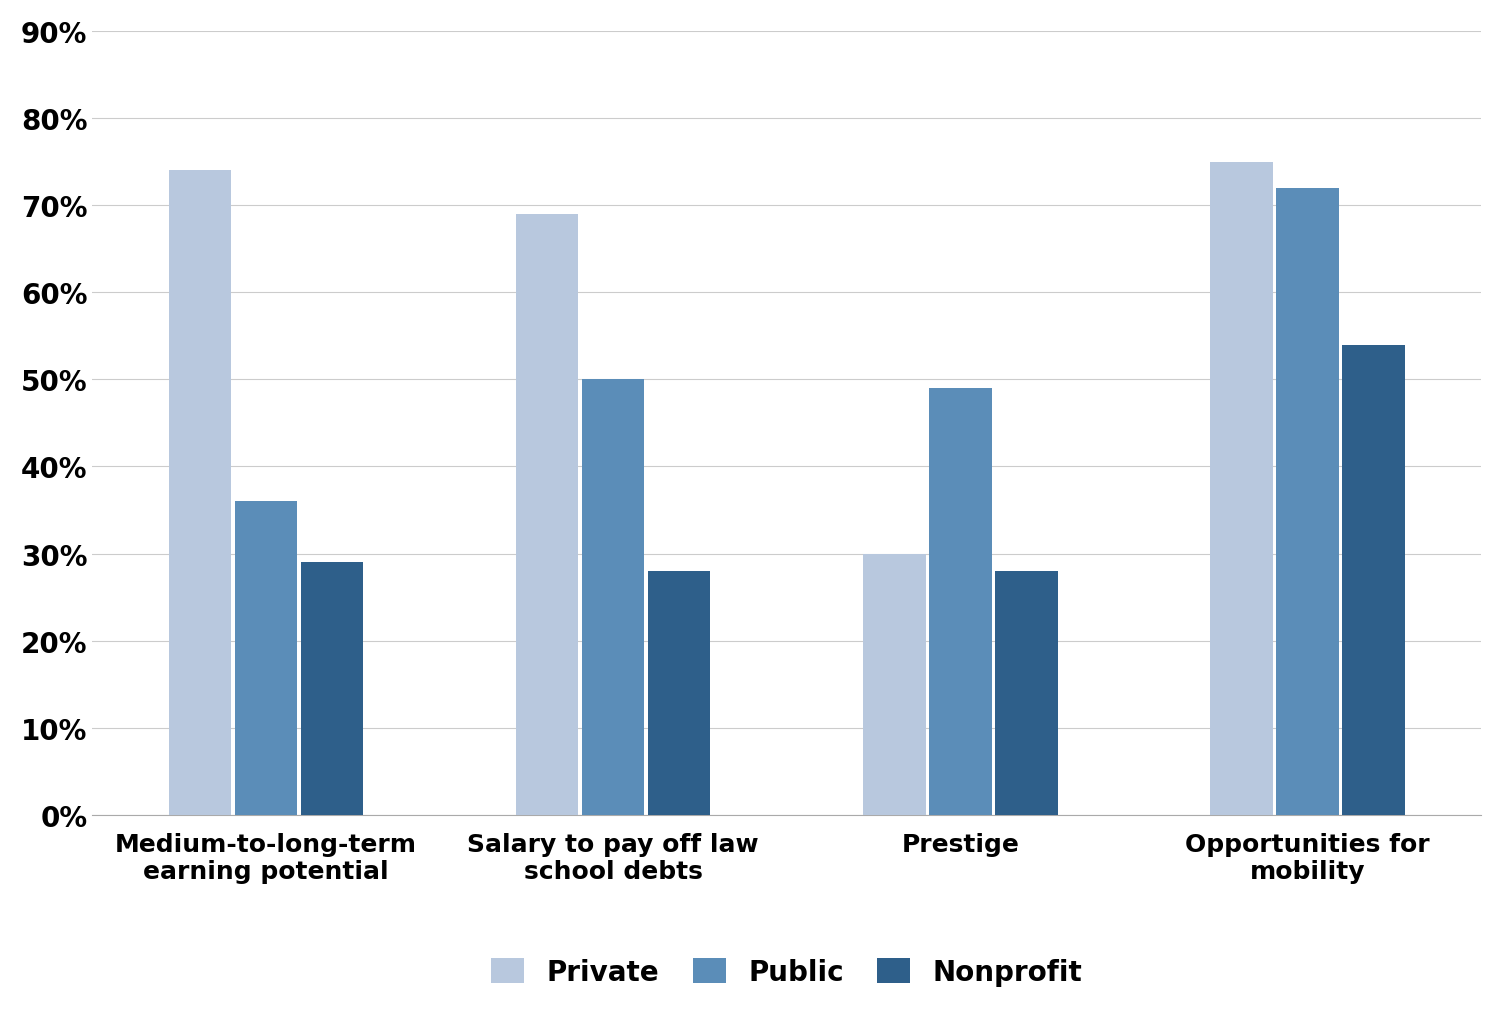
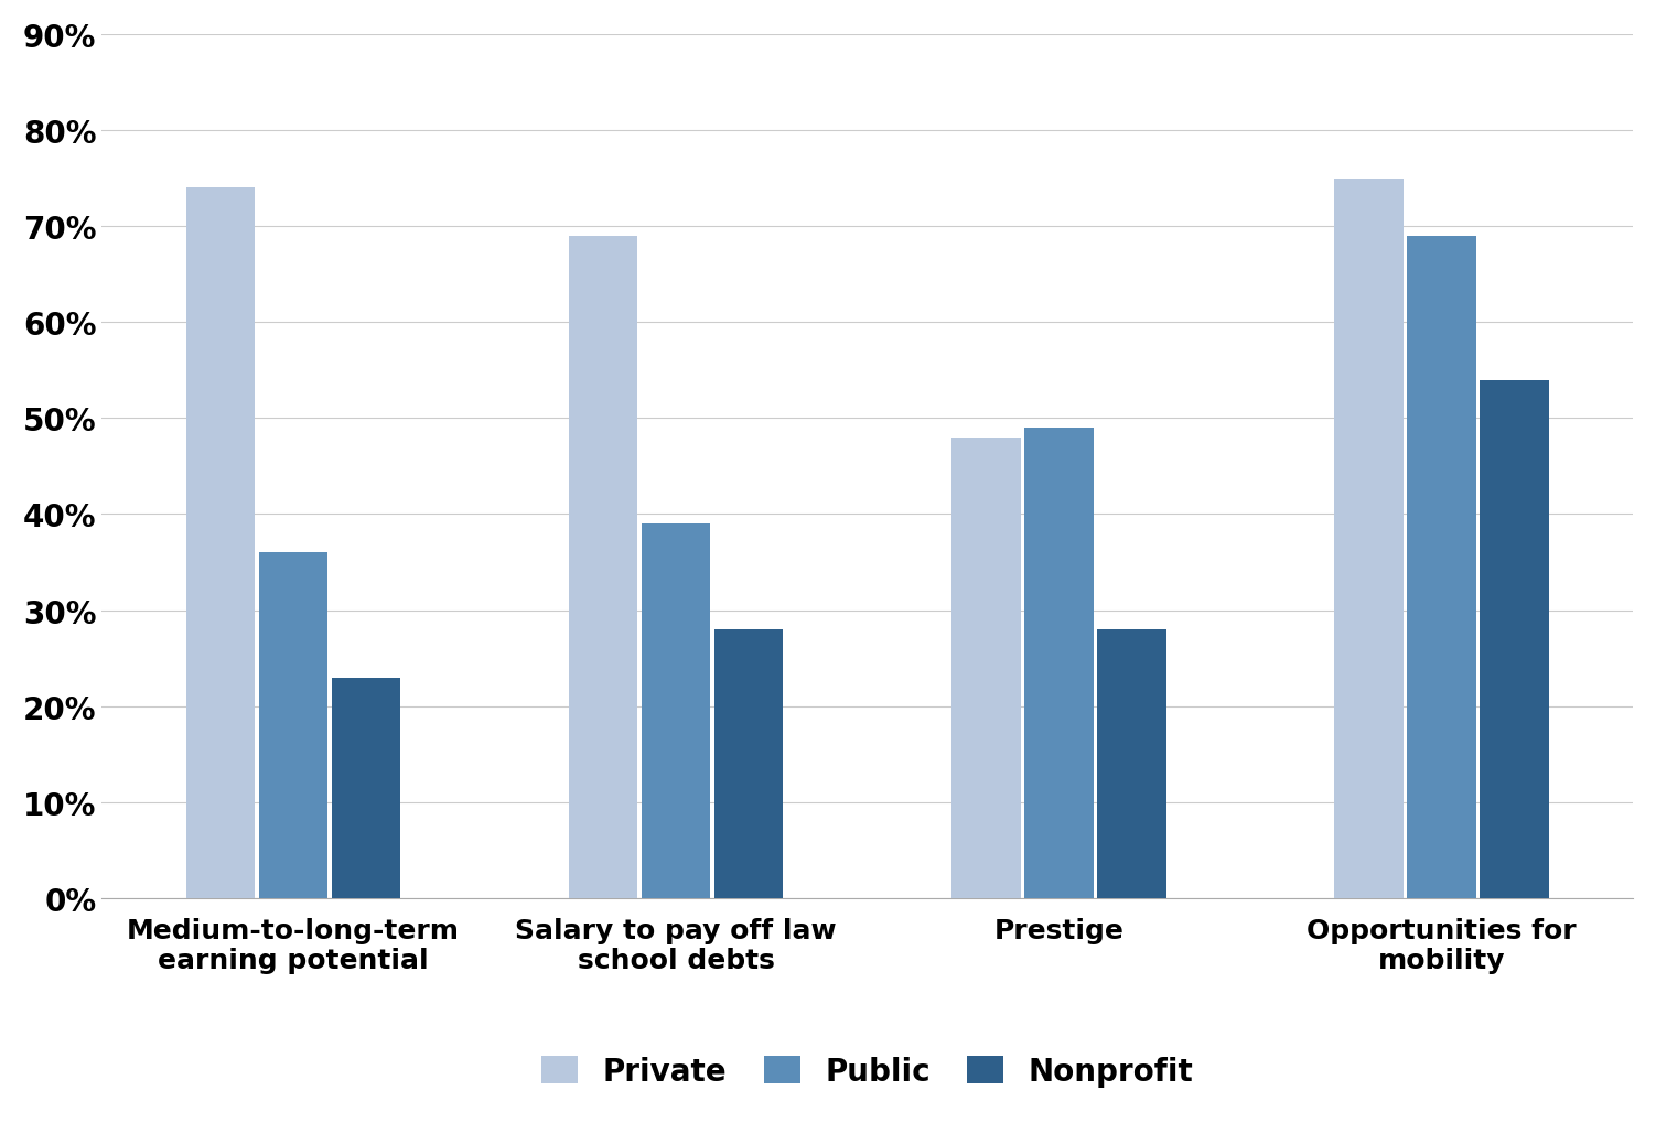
Nonprofit/Medium-to-long-term earning potential: 29% -> 23%
Public/Salary to pay off law school debts: 50% -> 39%
Private/Prestige: 30% -> 48%
Public/Opportunities for mobility: 72% -> 69%
